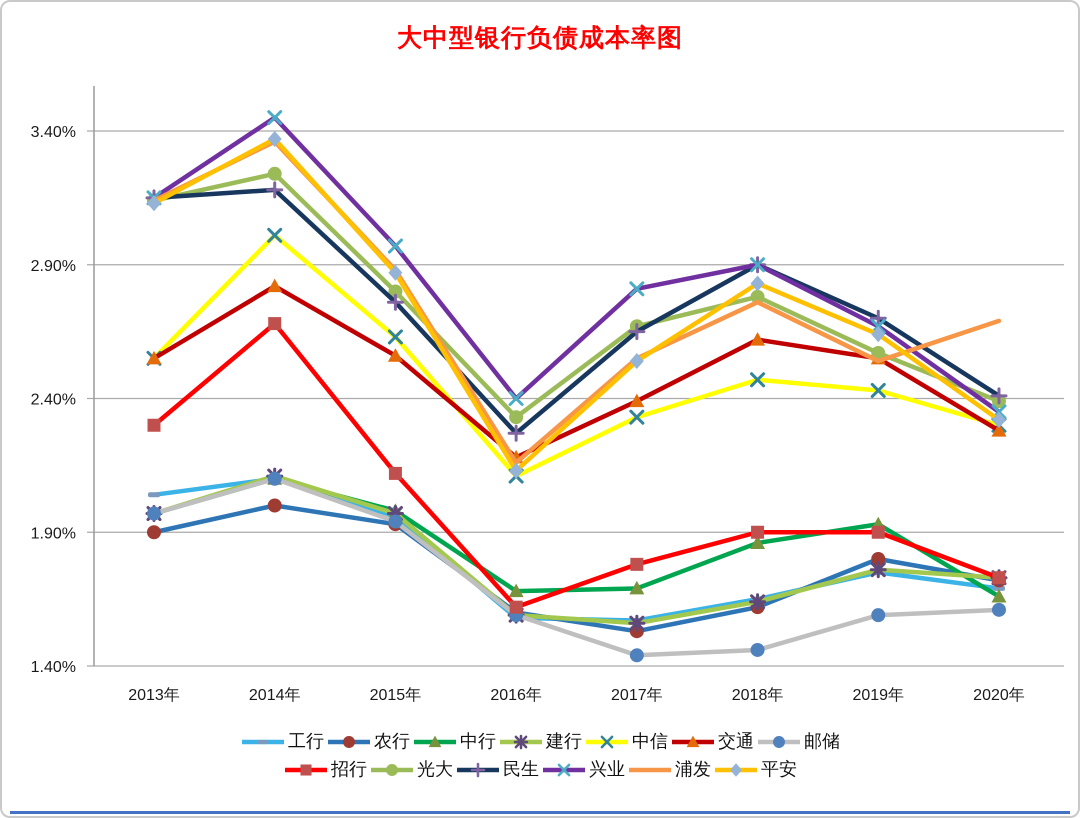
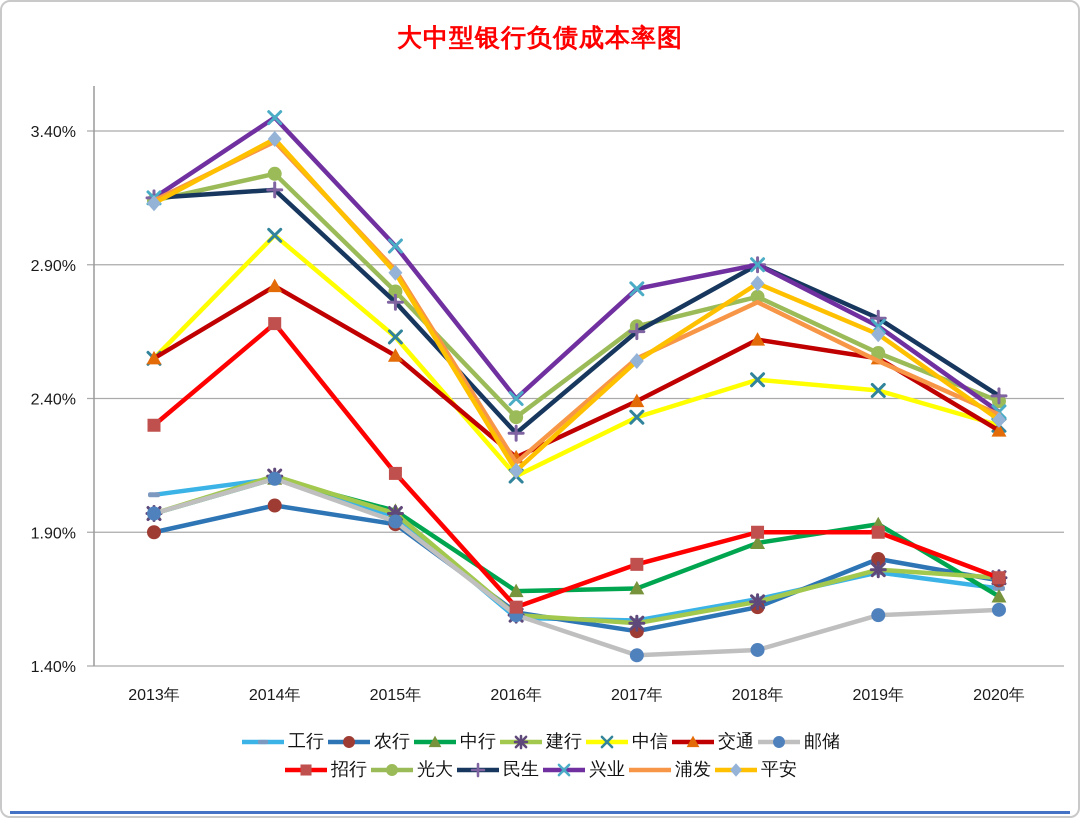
浦发/2020年: 2.69% -> 2.34%
